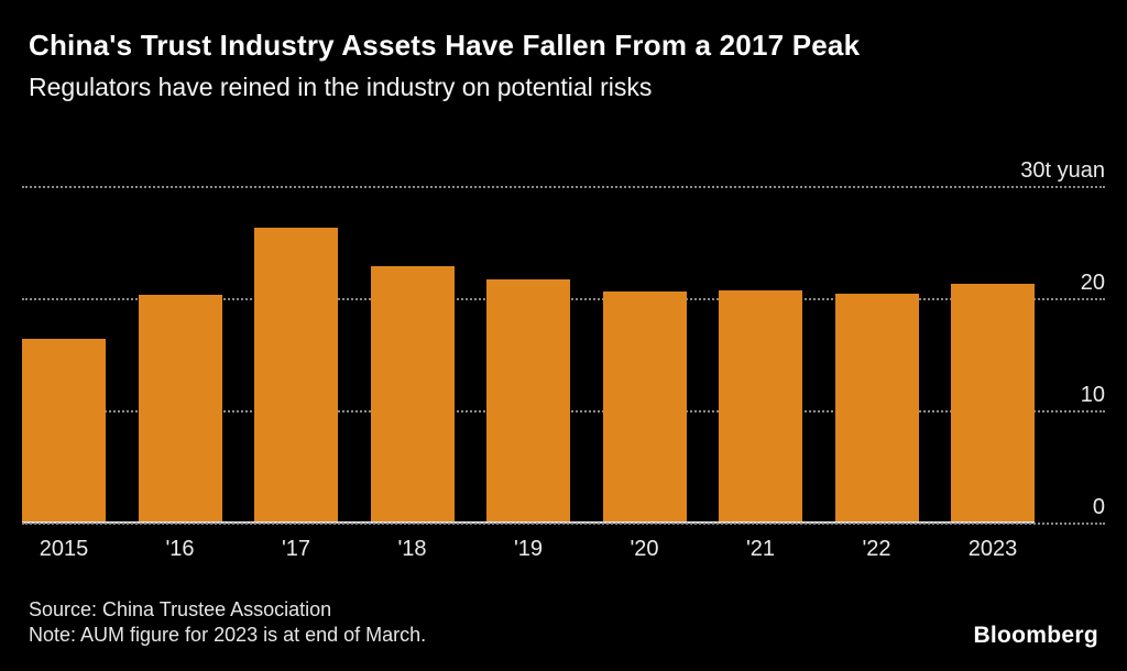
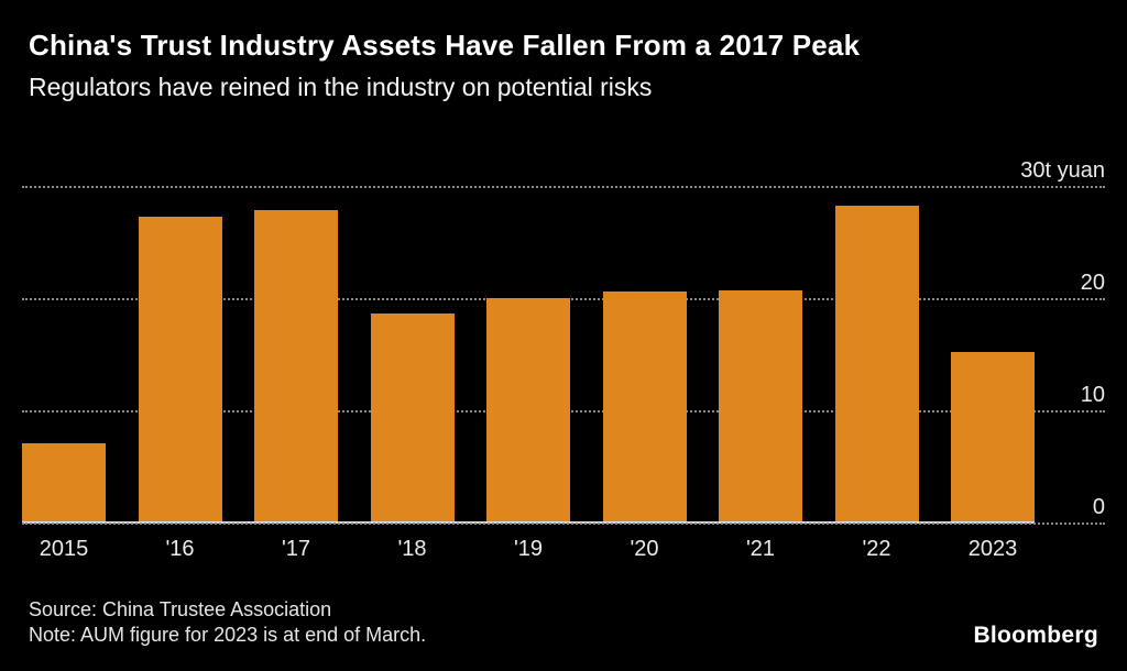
2015: 16.3 -> 7.0
'16: 20.2 -> 27.2
'17: 26.2 -> 27.7
'18: 22.7 -> 18.5
'19: 21.6 -> 19.9
'22: 20.3 -> 28.1
2023: 21.2 -> 15.1
